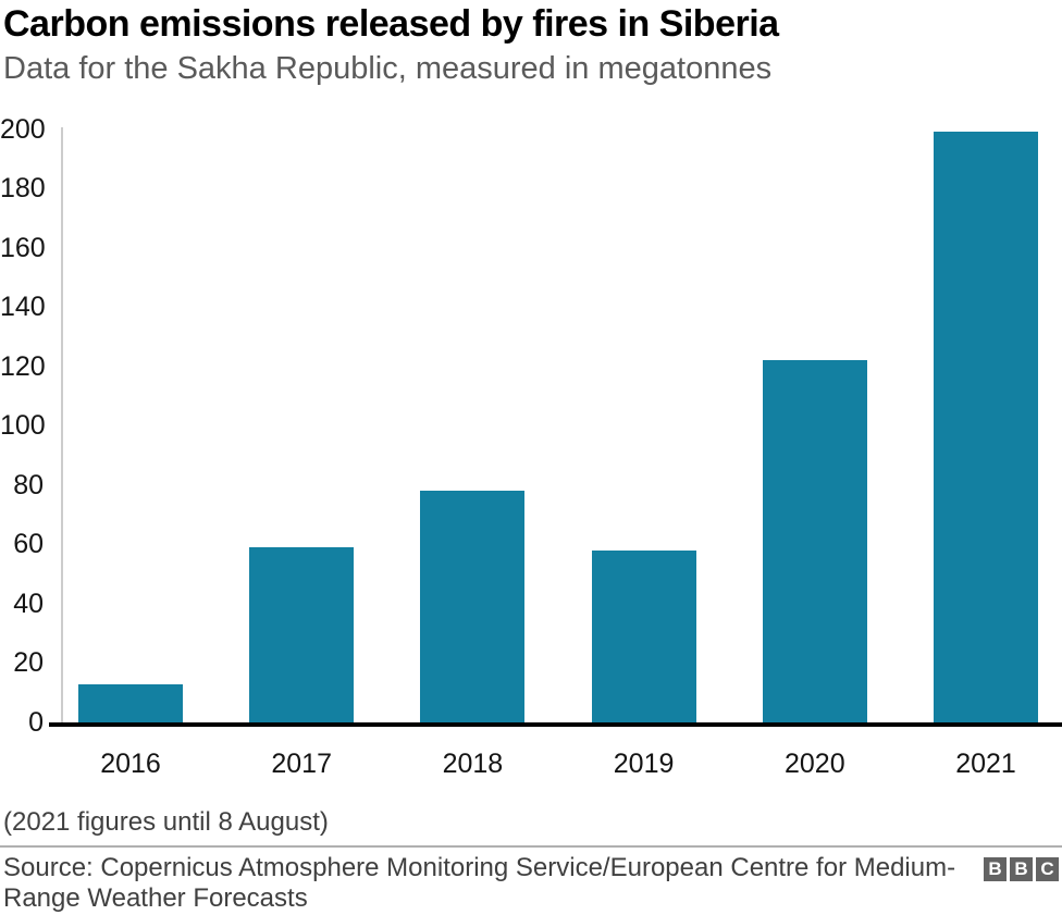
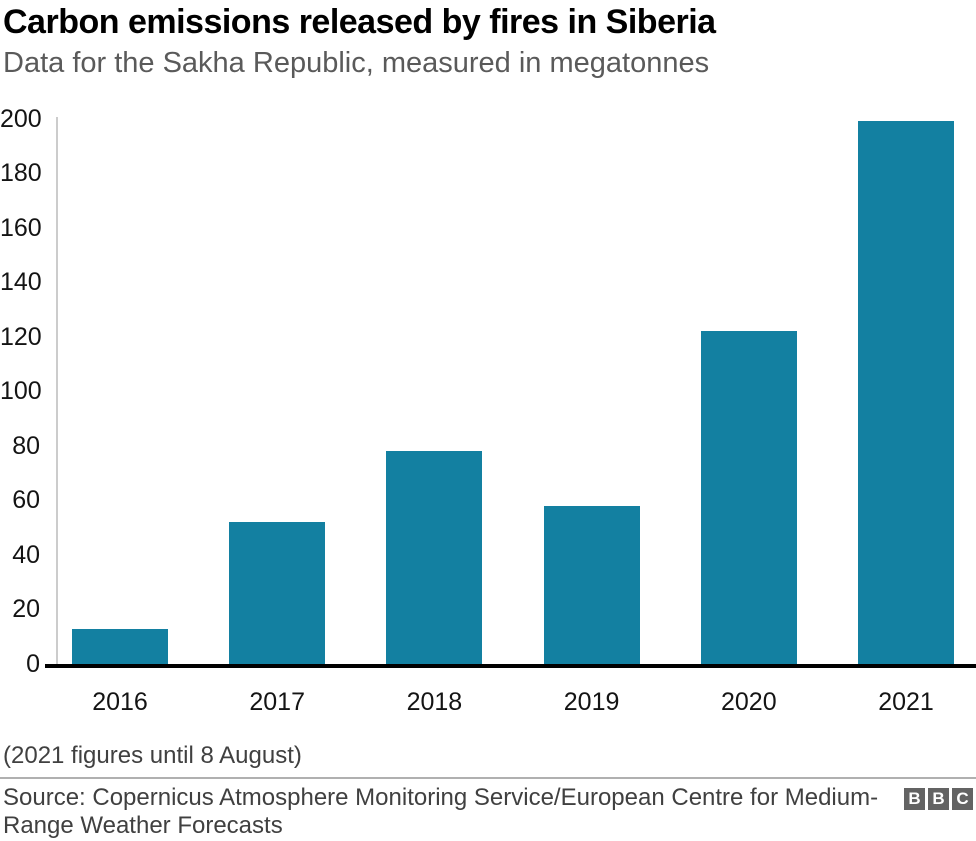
2017: 59 -> 52
